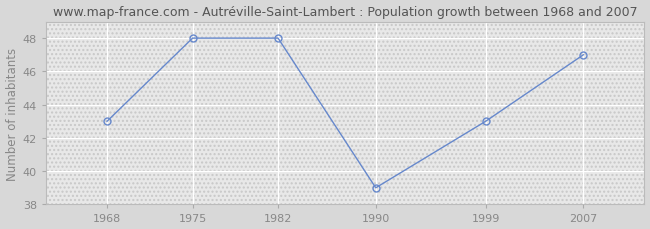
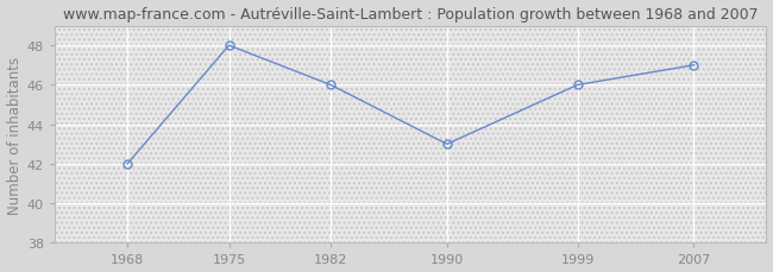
1968: 43 -> 42
1982: 48 -> 46
1990: 39 -> 43
1999: 43 -> 46
